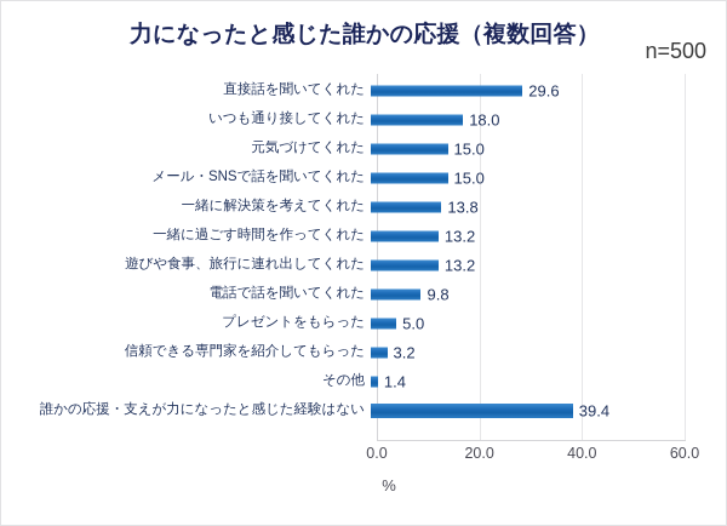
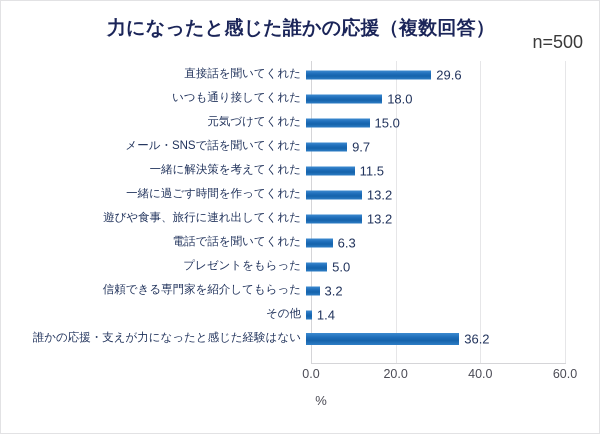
メール・SNSで話を聞いてくれた: 15.0 -> 9.7
一緒に解決策を考えてくれた: 13.8 -> 11.5
電話で話を聞いてくれた: 9.8 -> 6.3
誰かの応援・支えが力になったと感じた経験はない: 39.4 -> 36.2
